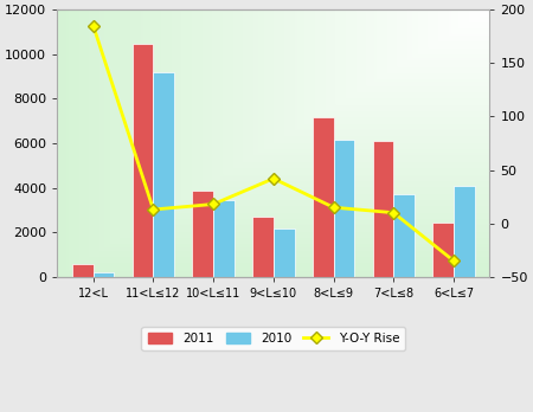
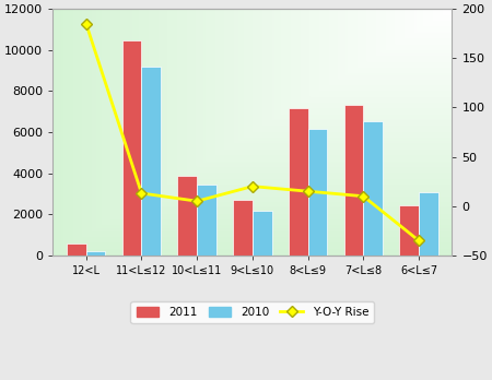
Y-O-Y Rise/10<L≤11: 18 -> 5
Y-O-Y Rise/9<L≤10: 42 -> 20
2011/7<L≤8: 6100 -> 7400
2010/7<L≤8: 3700 -> 6600
2010/6<L≤7: 4100 -> 3000
